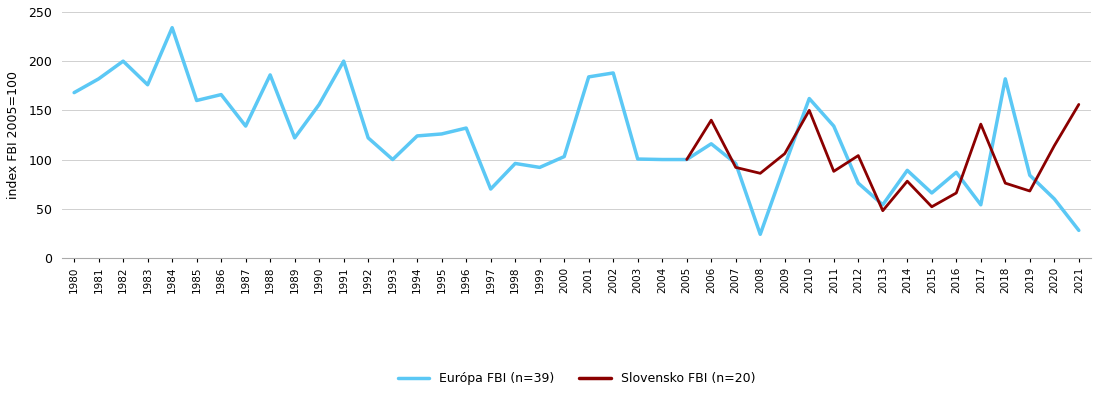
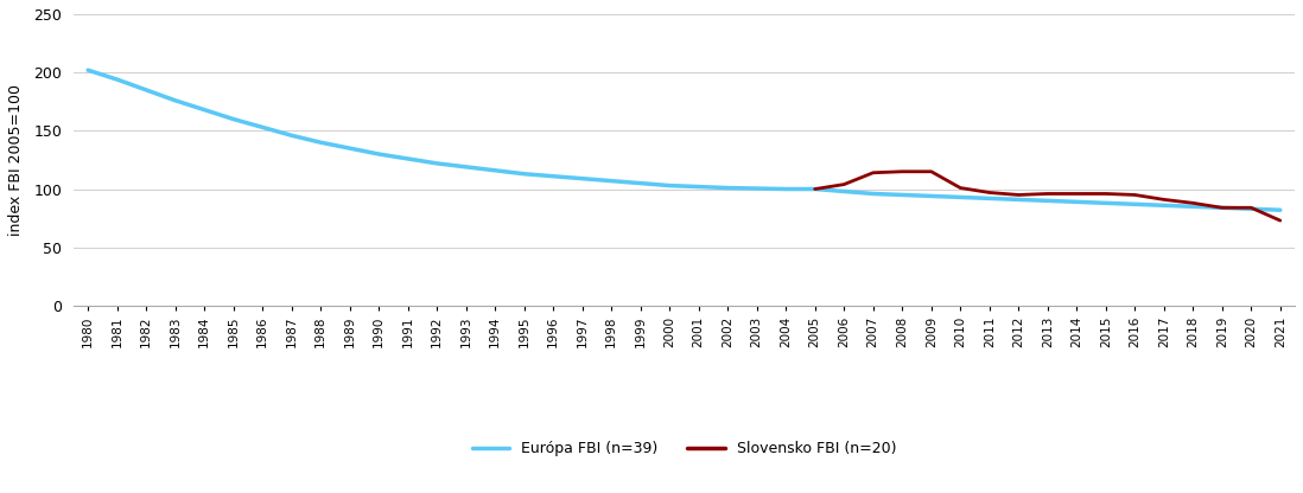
Európa FBI (n=39)/1980: 168 -> 202
Európa FBI (n=39)/1981: 182 -> 194
Európa FBI (n=39)/1982: 200 -> 185
Európa FBI (n=39)/1984: 234 -> 168
Európa FBI (n=39)/1986: 166 -> 153
Európa FBI (n=39)/1987: 134 -> 146
Európa FBI (n=39)/1988: 186 -> 140
Európa FBI (n=39)/1989: 122 -> 135
Európa FBI (n=39)/1990: 156 -> 130
Európa FBI (n=39)/1991: 200 -> 126
Európa FBI (n=39)/1993: 100 -> 119
Európa FBI (n=39)/1994: 124 -> 116
Európa FBI (n=39)/1995: 126 -> 113
Európa FBI (n=39)/1996: 132 -> 111
Európa FBI (n=39)/1997: 70 -> 109
Európa FBI (n=39)/1998: 96 -> 107
Európa FBI (n=39)/1999: 92 -> 105
Európa FBI (n=39)/2001: 184 -> 102
Európa FBI (n=39)/2002: 188 -> 101
Európa FBI (n=39)/2006: 116 -> 98
Slovensko FBI (n=20)/2006: 140 -> 104
Slovensko FBI (n=20)/2007: 92 -> 114
Európa FBI (n=39)/2008: 24 -> 95
Slovensko FBI (n=20)/2008: 86 -> 115
Slovensko FBI (n=20)/2009: 106 -> 115
Európa FBI (n=39)/2010: 162 -> 93
Slovensko FBI (n=20)/2010: 150 -> 101
Európa FBI (n=39)/2011: 134 -> 92
Slovensko FBI (n=20)/2011: 88 -> 97
Európa FBI (n=39)/2012: 76 -> 91
Slovensko FBI (n=20)/2012: 104 -> 95
Európa FBI (n=39)/2013: 54 -> 90
Slovensko FBI (n=20)/2013: 48 -> 96
Slovensko FBI (n=20)/2014: 78 -> 96
Európa FBI (n=39)/2015: 66 -> 88
Slovensko FBI (n=20)/2015: 52 -> 96
Slovensko FBI (n=20)/2016: 66 -> 95
Európa FBI (n=39)/2017: 54 -> 86
Slovensko FBI (n=20)/2017: 136 -> 91
Európa FBI (n=39)/2018: 182 -> 85
Slovensko FBI (n=20)/2018: 76 -> 88
Slovensko FBI (n=20)/2019: 68 -> 84
Európa FBI (n=39)/2020: 60 -> 83
Slovensko FBI (n=20)/2020: 114 -> 84
Európa FBI (n=39)/2021: 28 -> 82
Slovensko FBI (n=20)/2021: 156 -> 73
